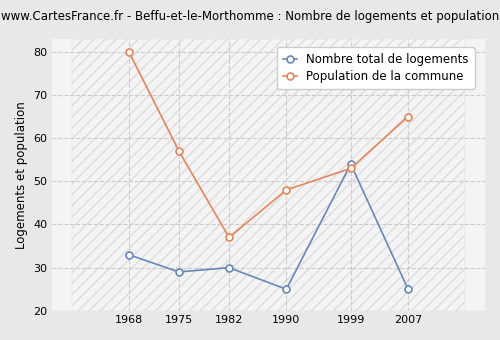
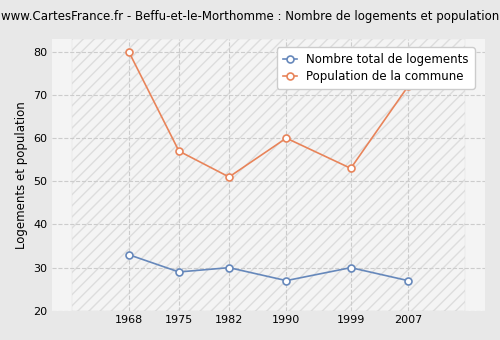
Population de la commune/1982: 37 -> 51
Nombre total de logements/1990: 25 -> 27
Population de la commune/1990: 48 -> 60
Nombre total de logements/1999: 54 -> 30
Nombre total de logements/2007: 25 -> 27
Population de la commune/2007: 65 -> 72
